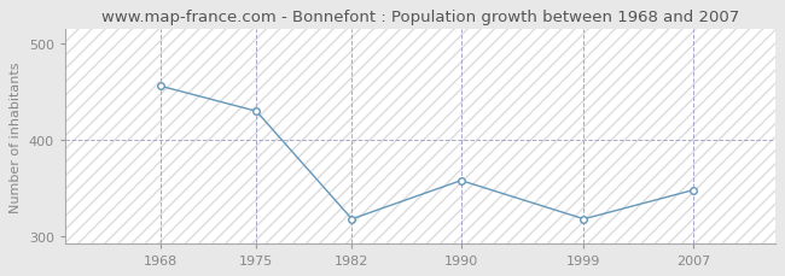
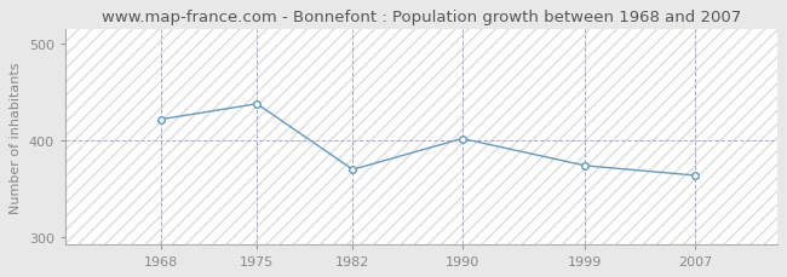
1968: 456 -> 422
1975: 430 -> 438
1982: 318 -> 370
1990: 358 -> 402
1999: 318 -> 374
2007: 348 -> 364
